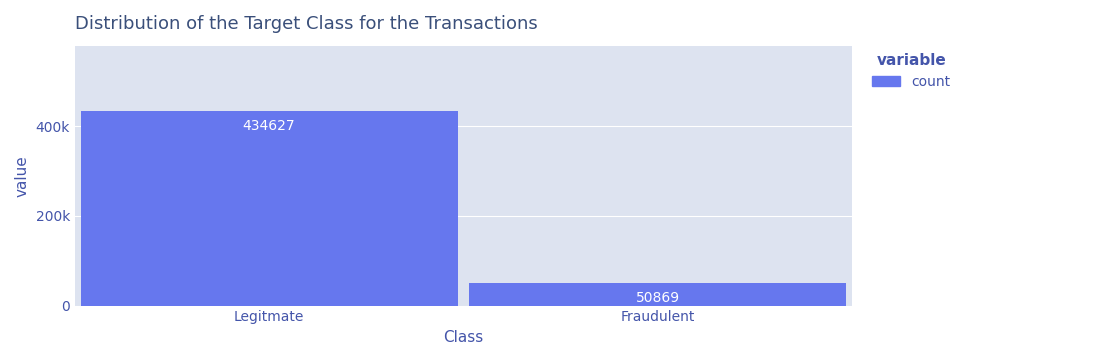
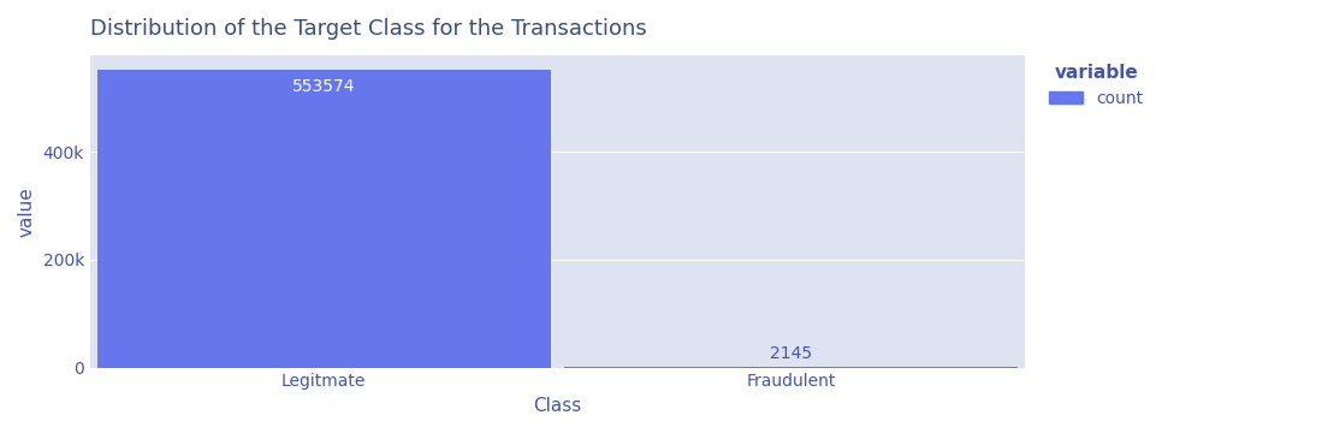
Legitmate: 434627 -> 553574
Fraudulent: 50869 -> 2145
